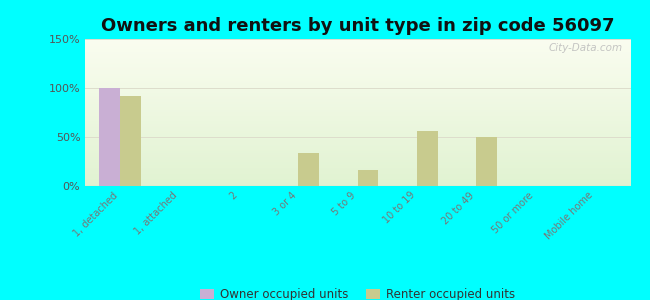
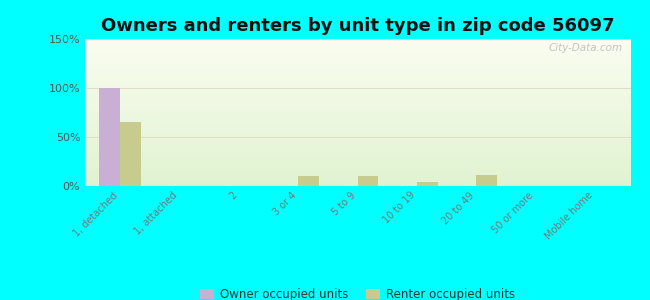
Renter occupied units/1, detached: 92% -> 65%
Renter occupied units/3 or 4: 34% -> 10%
Renter occupied units/5 to 9: 16% -> 10%
Renter occupied units/10 to 19: 56% -> 4%
Renter occupied units/20 to 49: 50% -> 11%
